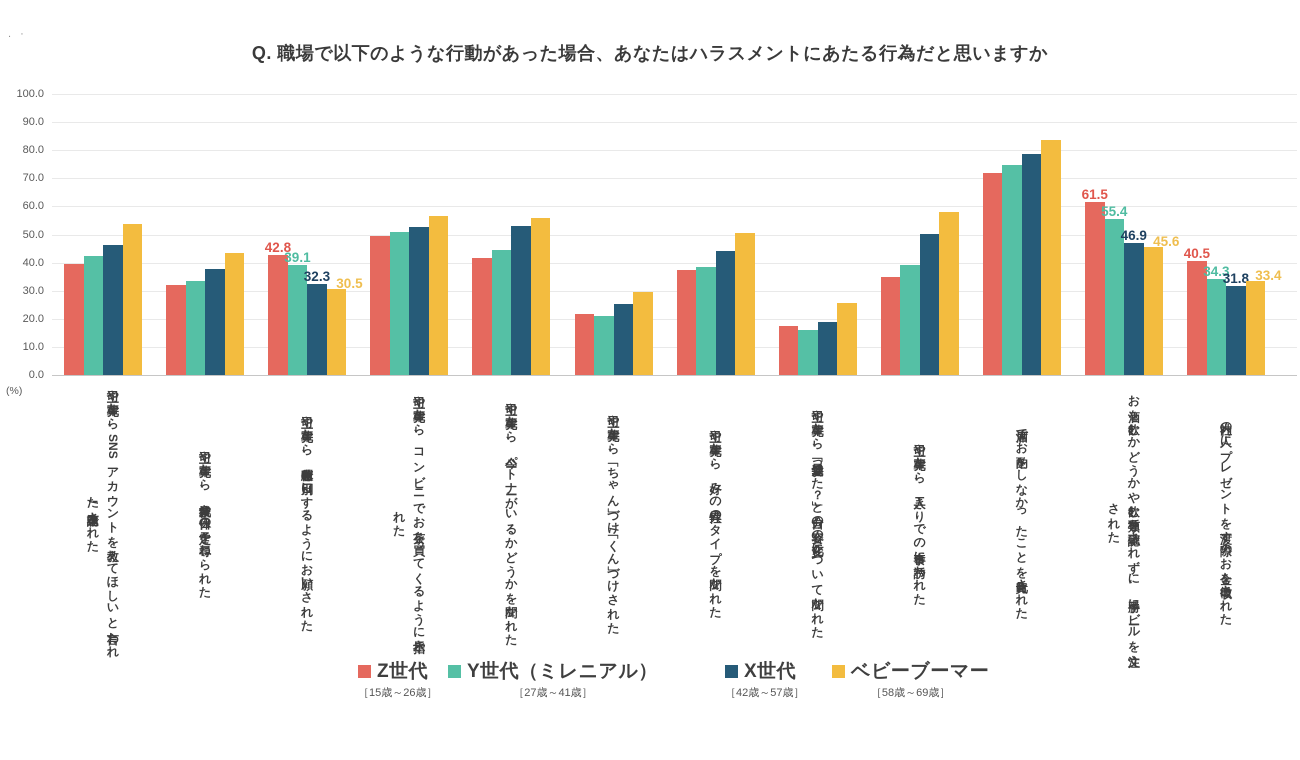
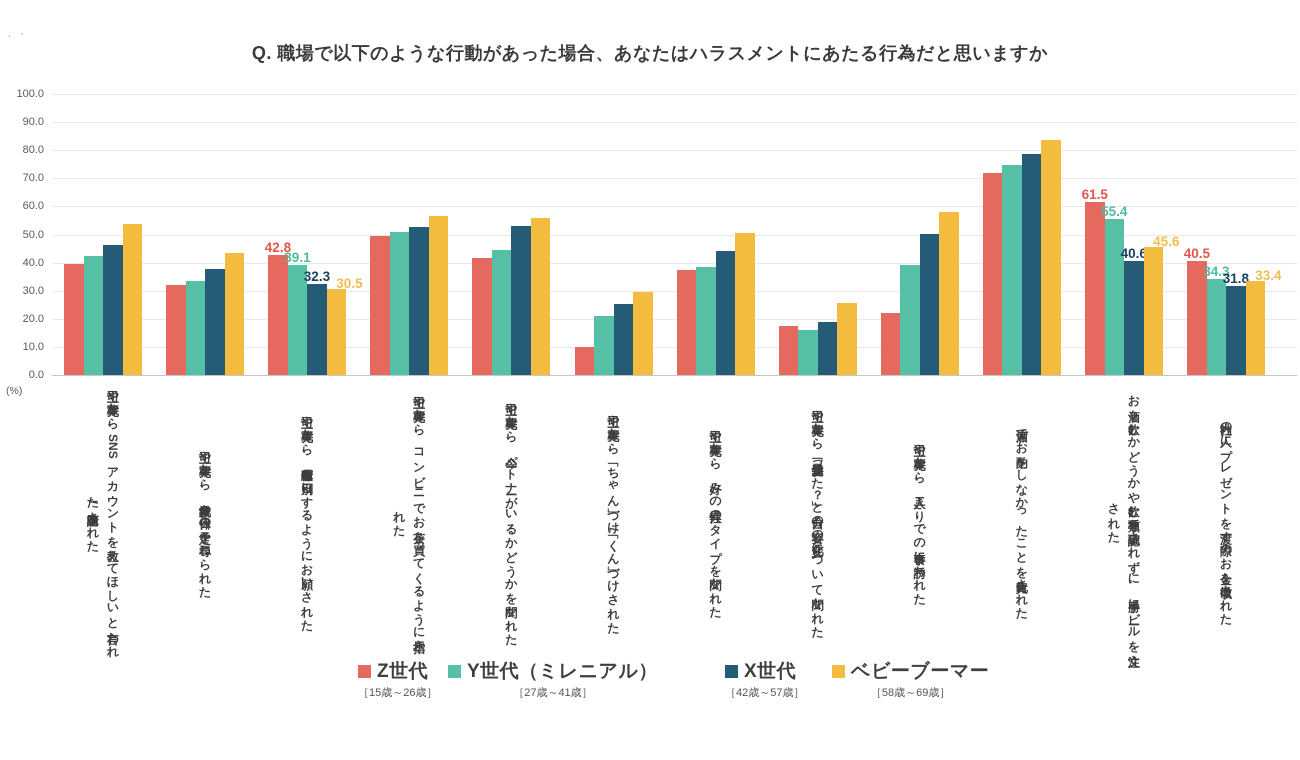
Z世代/上司や先輩から、「ちゃん」づけ/「くん」づけされた: 22 -> 10
Z世代/上司や先輩から、二人きりでの食事に誘われた: 35 -> 22
X世代/お酒を飲むかどうかや飲む種類を確認されずに、勝手にビールを注文された: 46.9 -> 40.6
